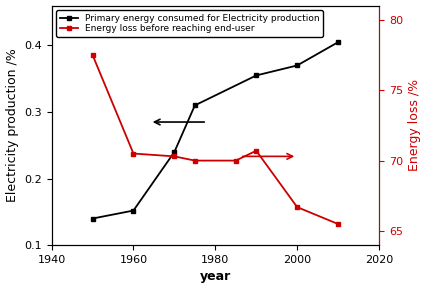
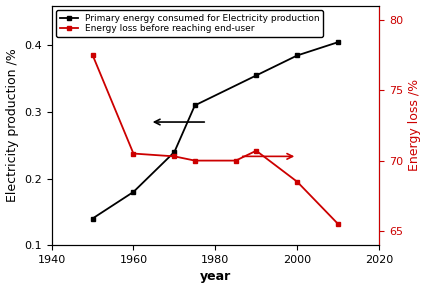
Primary energy consumed for Electricity production/1960: 0.152 -> 0.180
Primary energy consumed for Electricity production/2000: 0.370 -> 0.385
Energy loss before reaching end-user/2000: 66.7 -> 68.5
